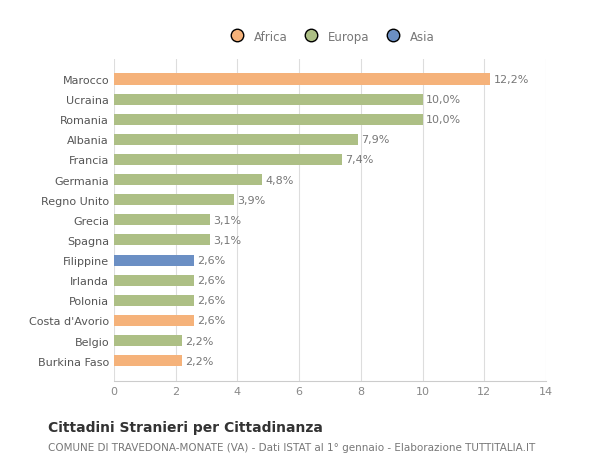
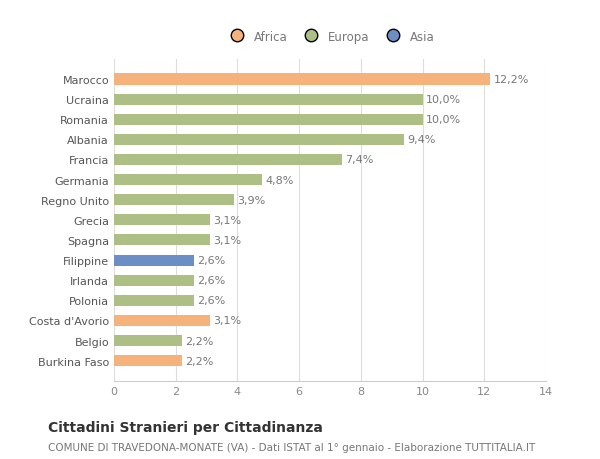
Albania: 7,9% -> 9,4%
Costa d'Avorio: 2,6% -> 3,1%
